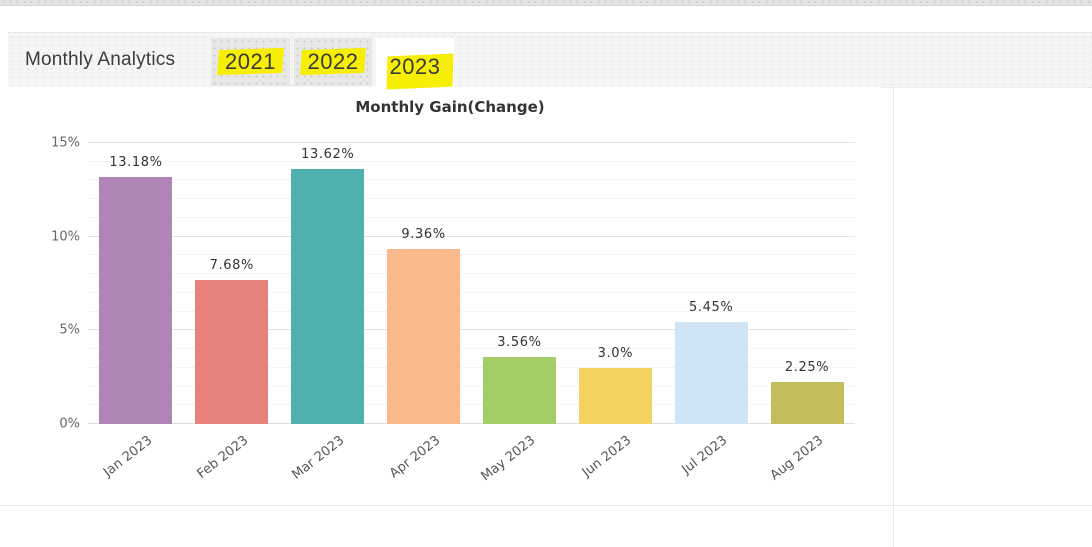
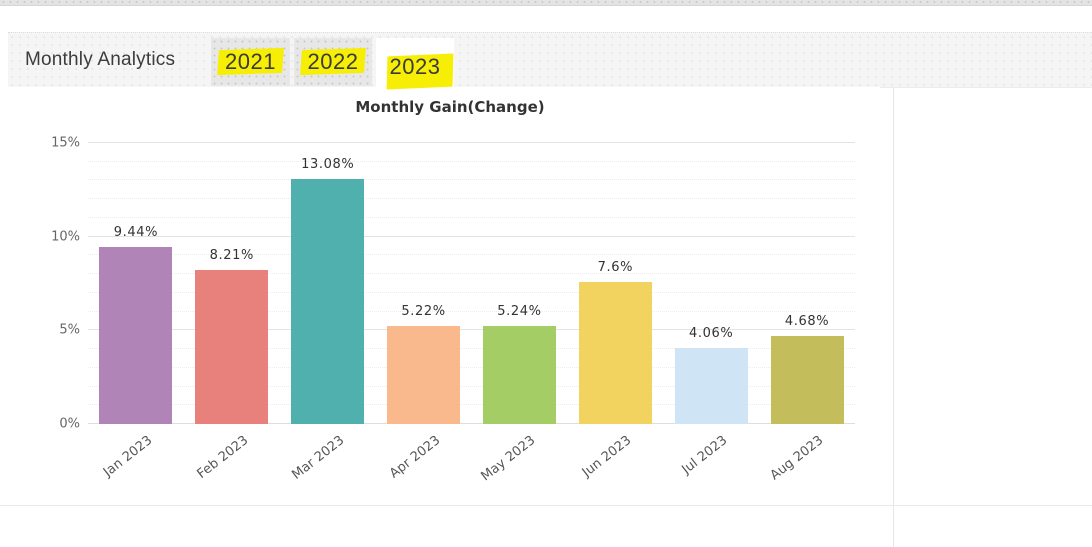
Jan 2023: 13.18% -> 9.44%
Feb 2023: 7.68% -> 8.21%
Mar 2023: 13.62% -> 13.08%
Apr 2023: 9.36% -> 5.22%
May 2023: 3.56% -> 5.24%
Jun 2023: 3.0% -> 7.6%
Jul 2023: 5.45% -> 4.06%
Aug 2023: 2.25% -> 4.68%
